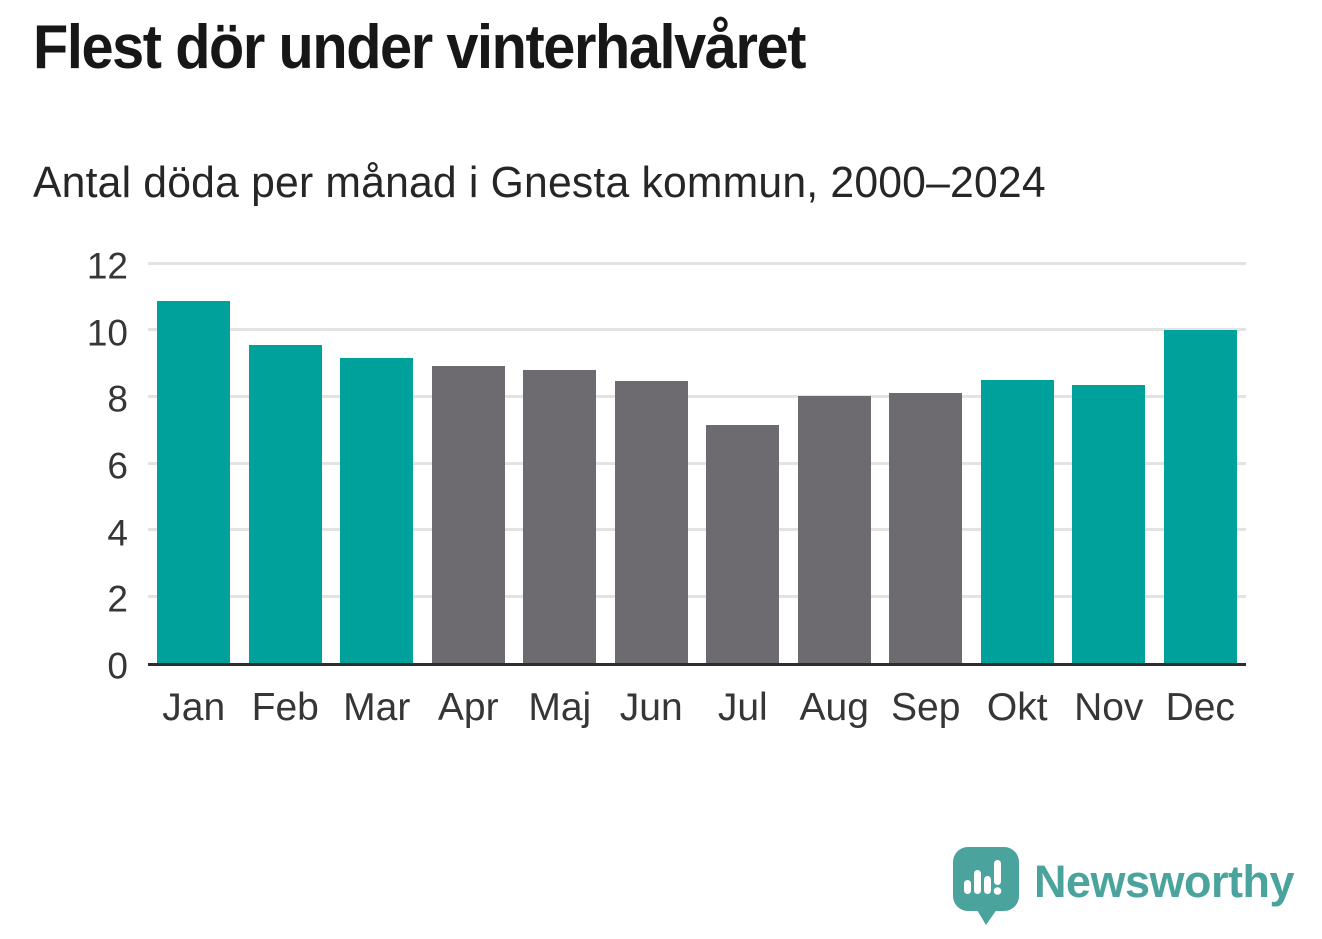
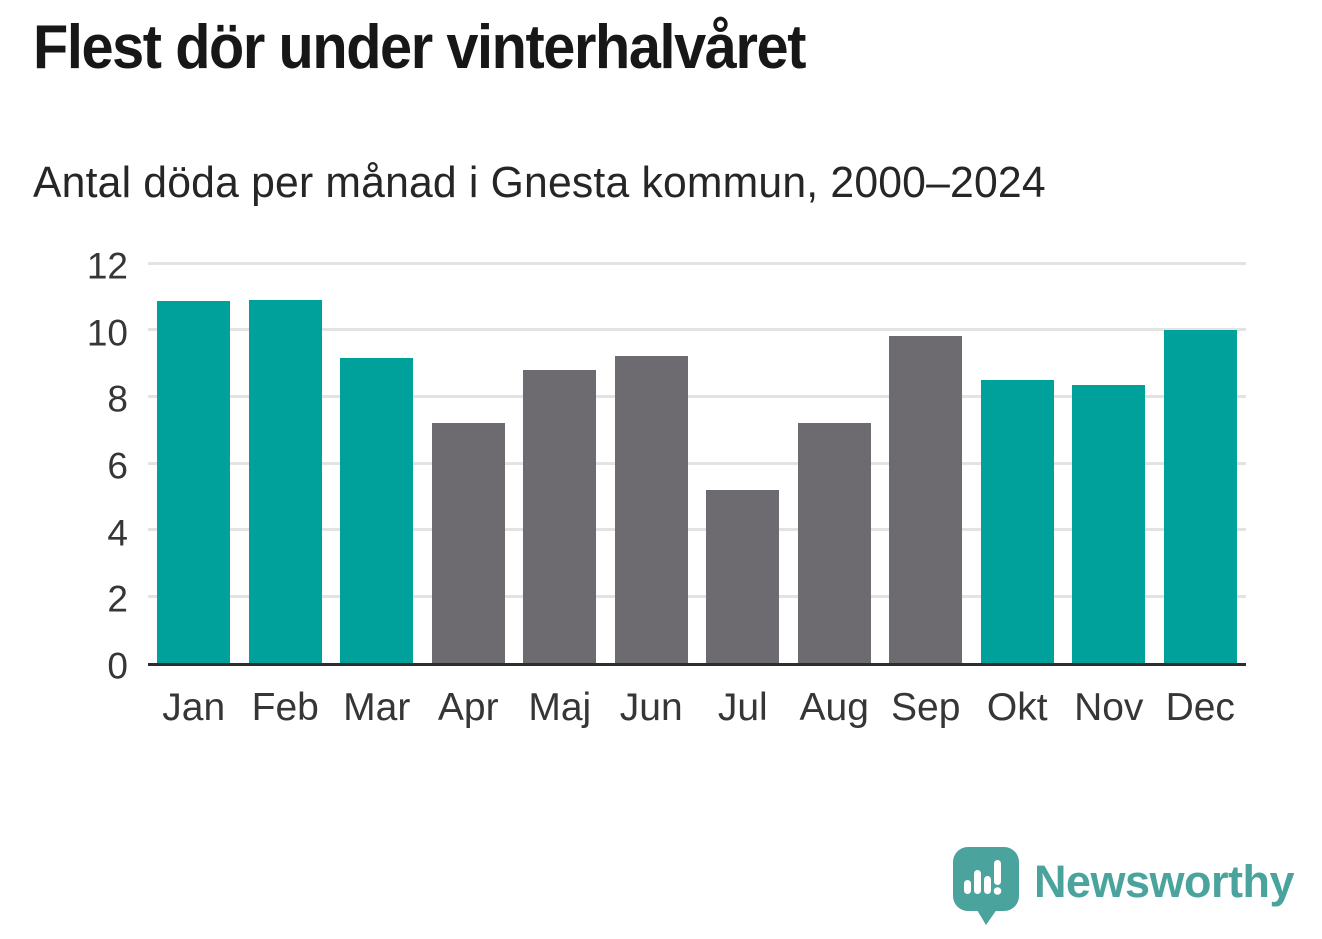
Feb: 9.6 -> 10.9
Apr: 8.9 -> 7.2
Jun: 8.4 -> 9.2
Jul: 7.2 -> 5.2
Aug: 8.0 -> 7.2
Sep: 8.1 -> 9.8
